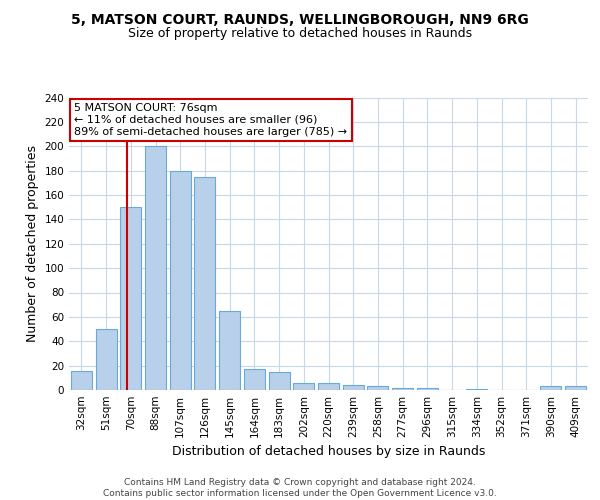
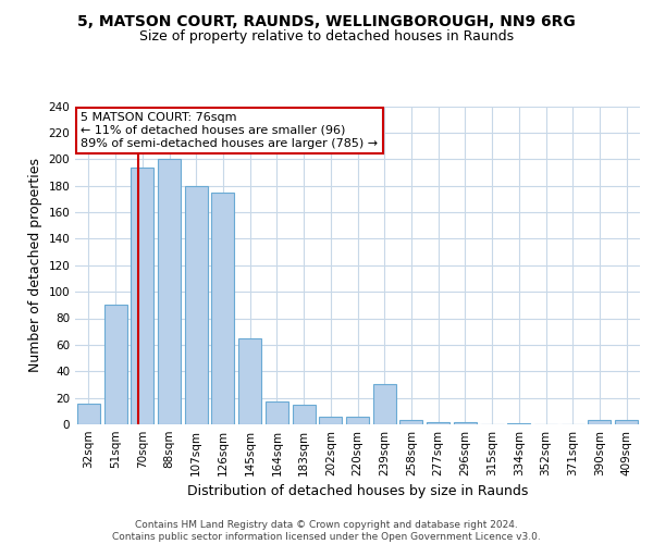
51sqm: 50 -> 90
70sqm: 150 -> 194
239sqm: 4 -> 30
